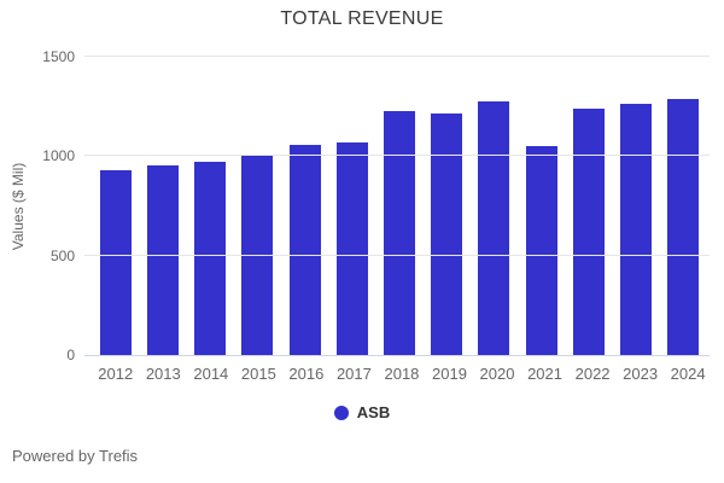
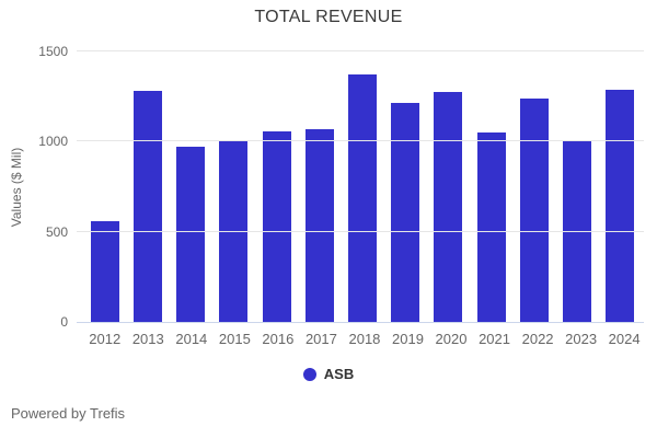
2012: 930 -> 560
2013: 950 -> 1280
2018: 1230 -> 1370
2023: 1260 -> 1000
